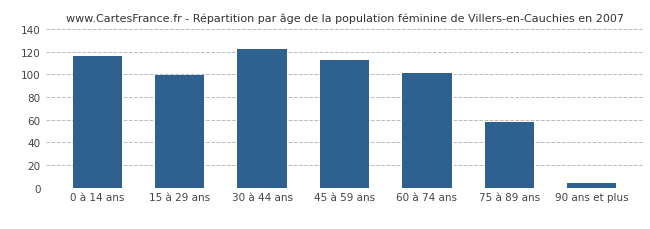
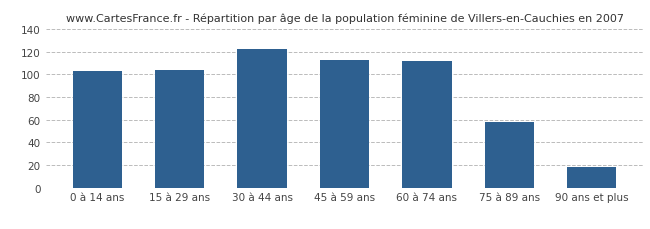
0 à 14 ans: 116 -> 103
15 à 29 ans: 99 -> 104
60 à 74 ans: 101 -> 112
90 ans et plus: 4 -> 18
